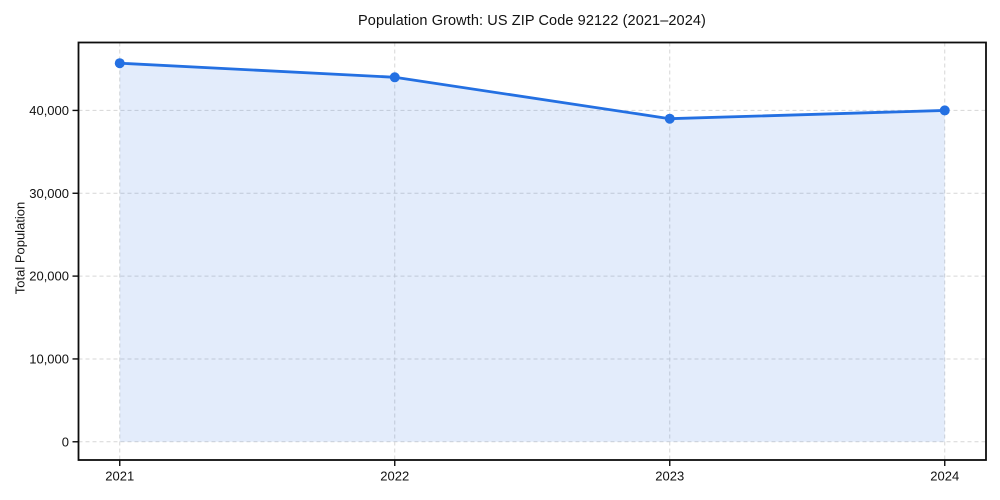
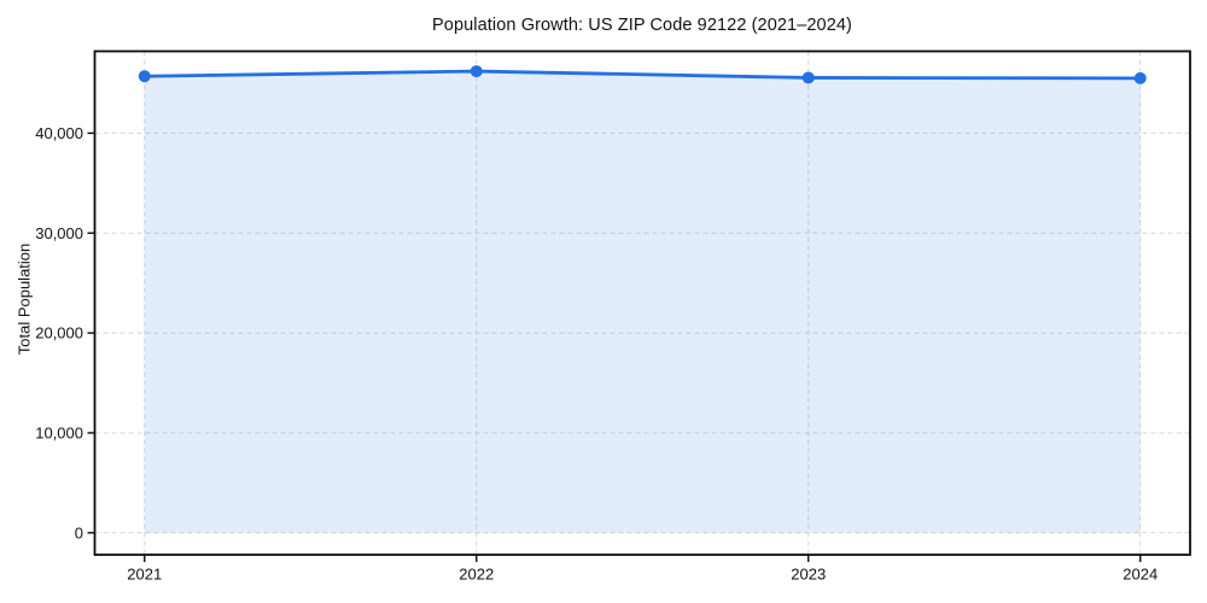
2022: 44000 -> 46000
2023: 39000 -> 46000
2024: 40000 -> 46000
